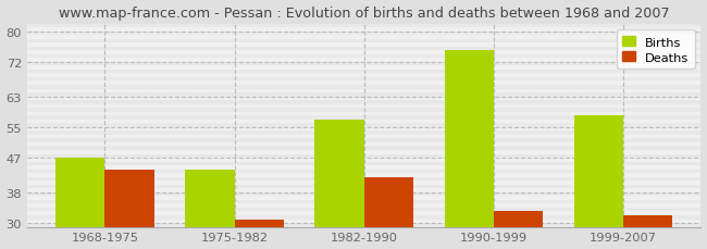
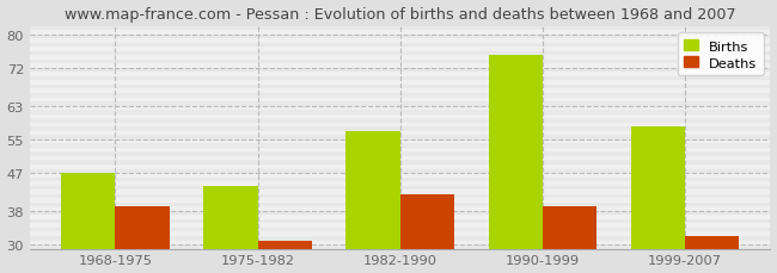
Deaths/1968-1975: 44 -> 39
Deaths/1990-1999: 33 -> 39
